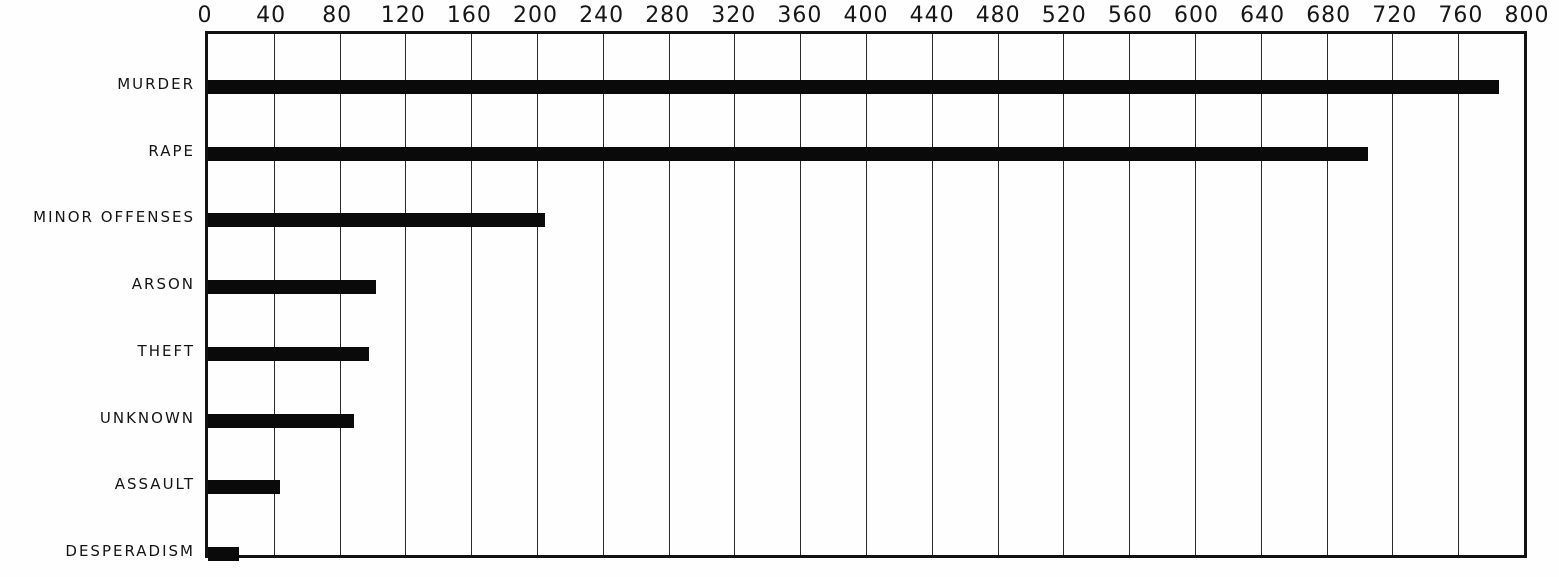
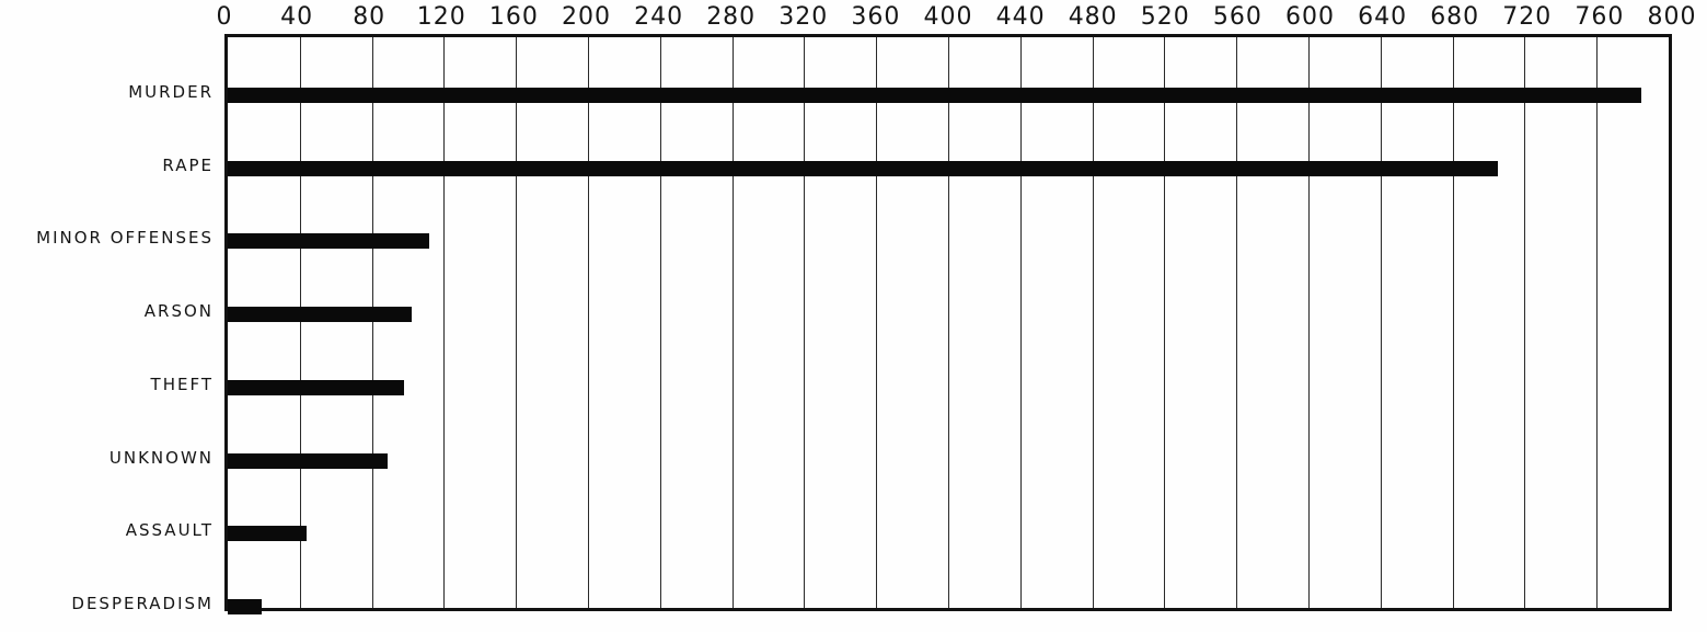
MINOR OFFENSES: 205 -> 112
